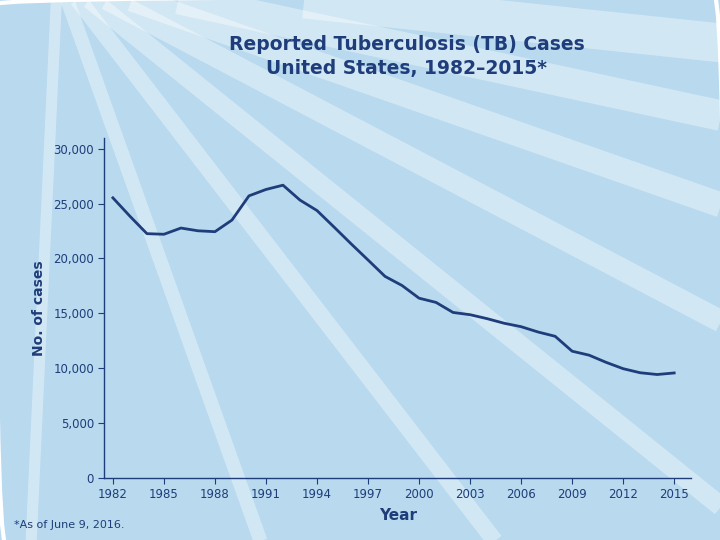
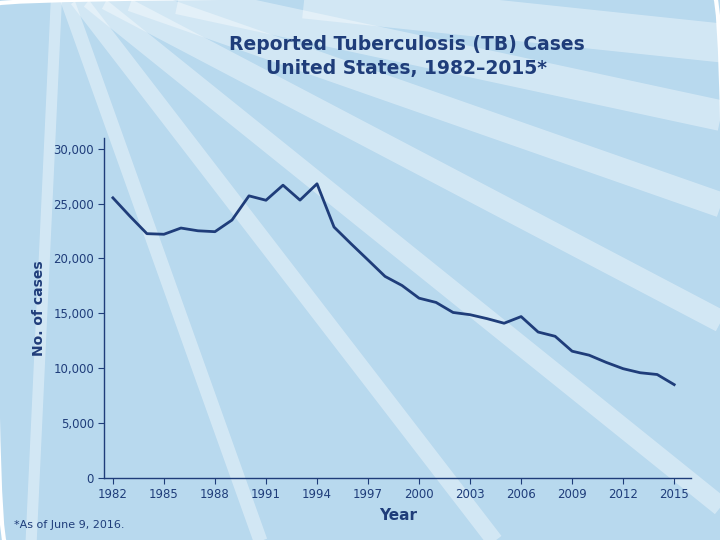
1991: 26,300 -> 25,300
1994: 24,400 -> 26,800
2006: 13,800 -> 14,700
2015: 9,600 -> 8,500
